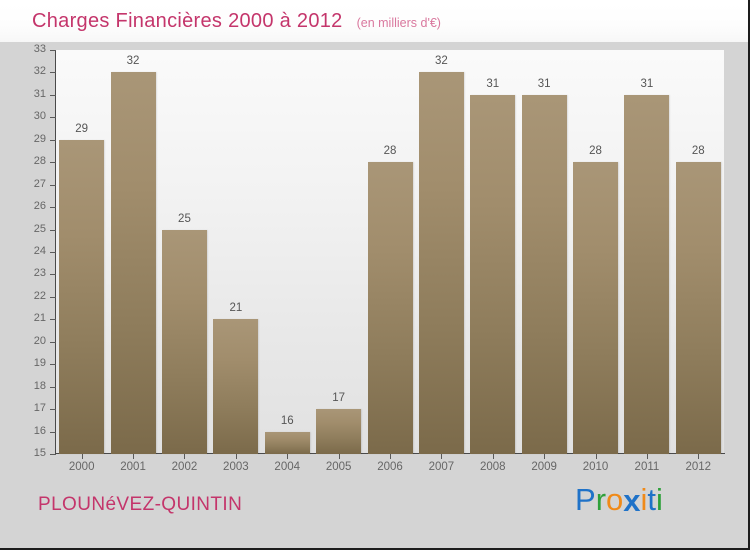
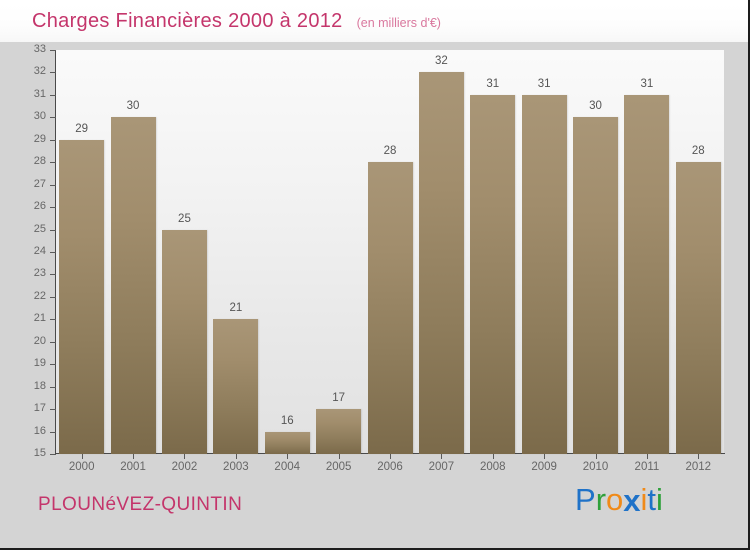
2001: 32 -> 30
2010: 28 -> 30
